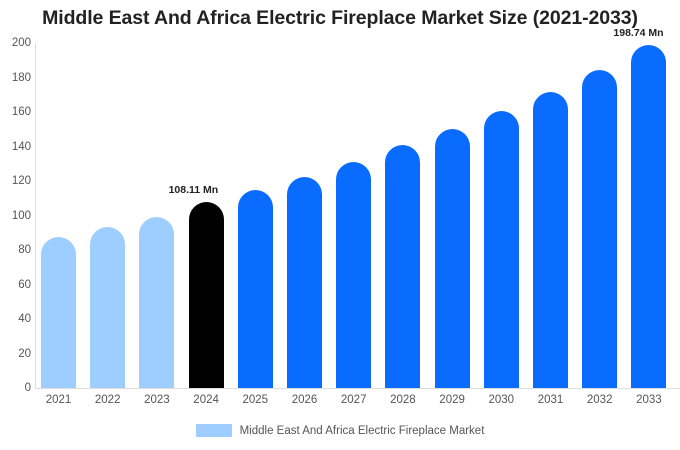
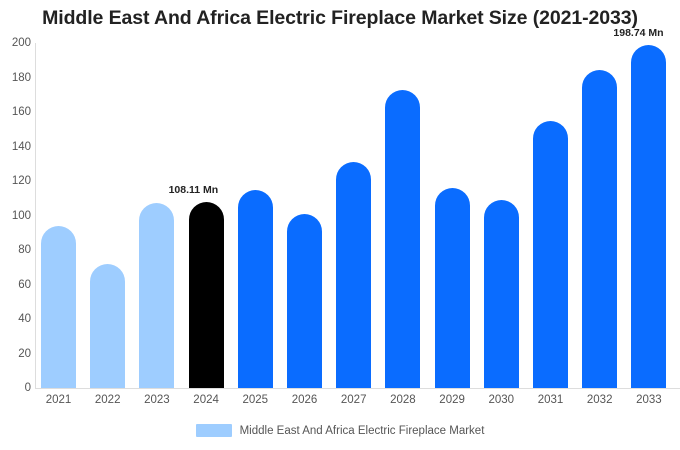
2021: 88 -> 94
2022: 93 -> 72
2023: 99 -> 107
2026: 122 -> 101
2028: 141 -> 173
2029: 150 -> 116
2030: 160 -> 109
2031: 172 -> 155
